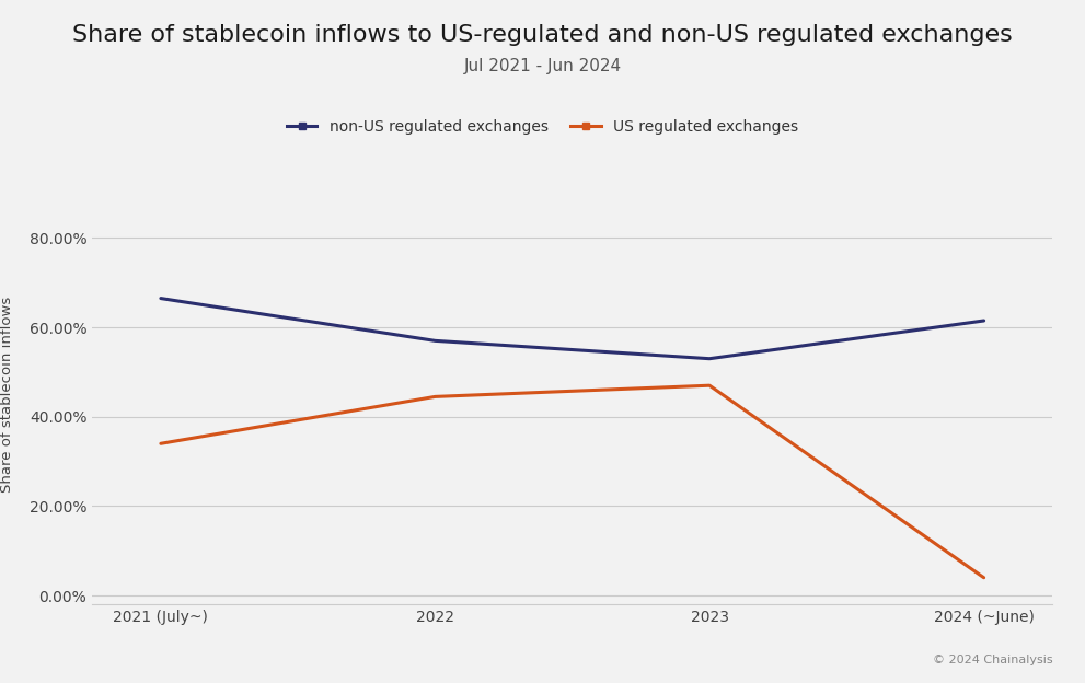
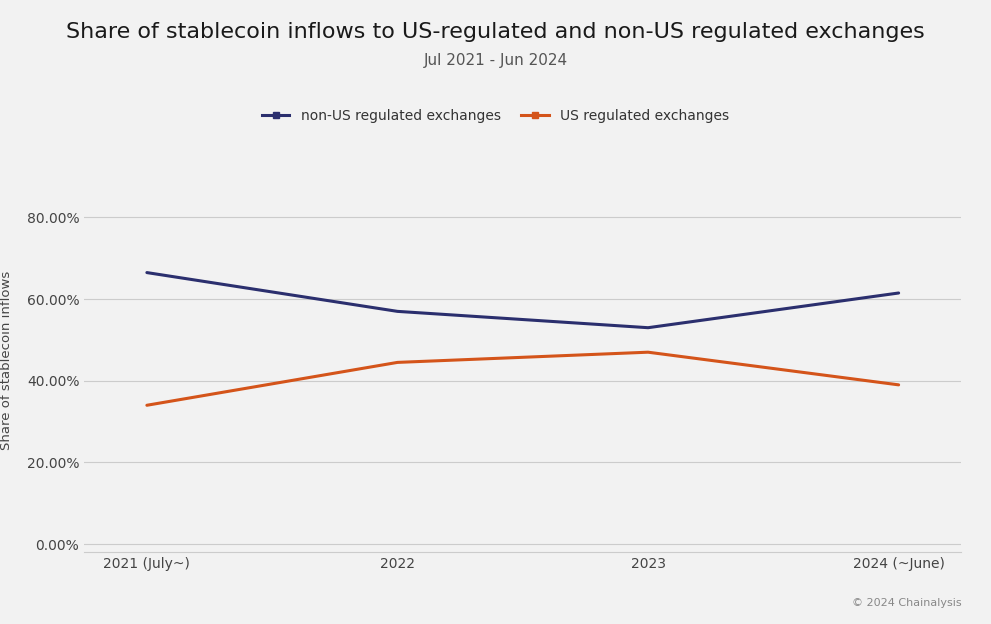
US regulated exchanges/2024 (~June): 4.0% -> 39.0%
